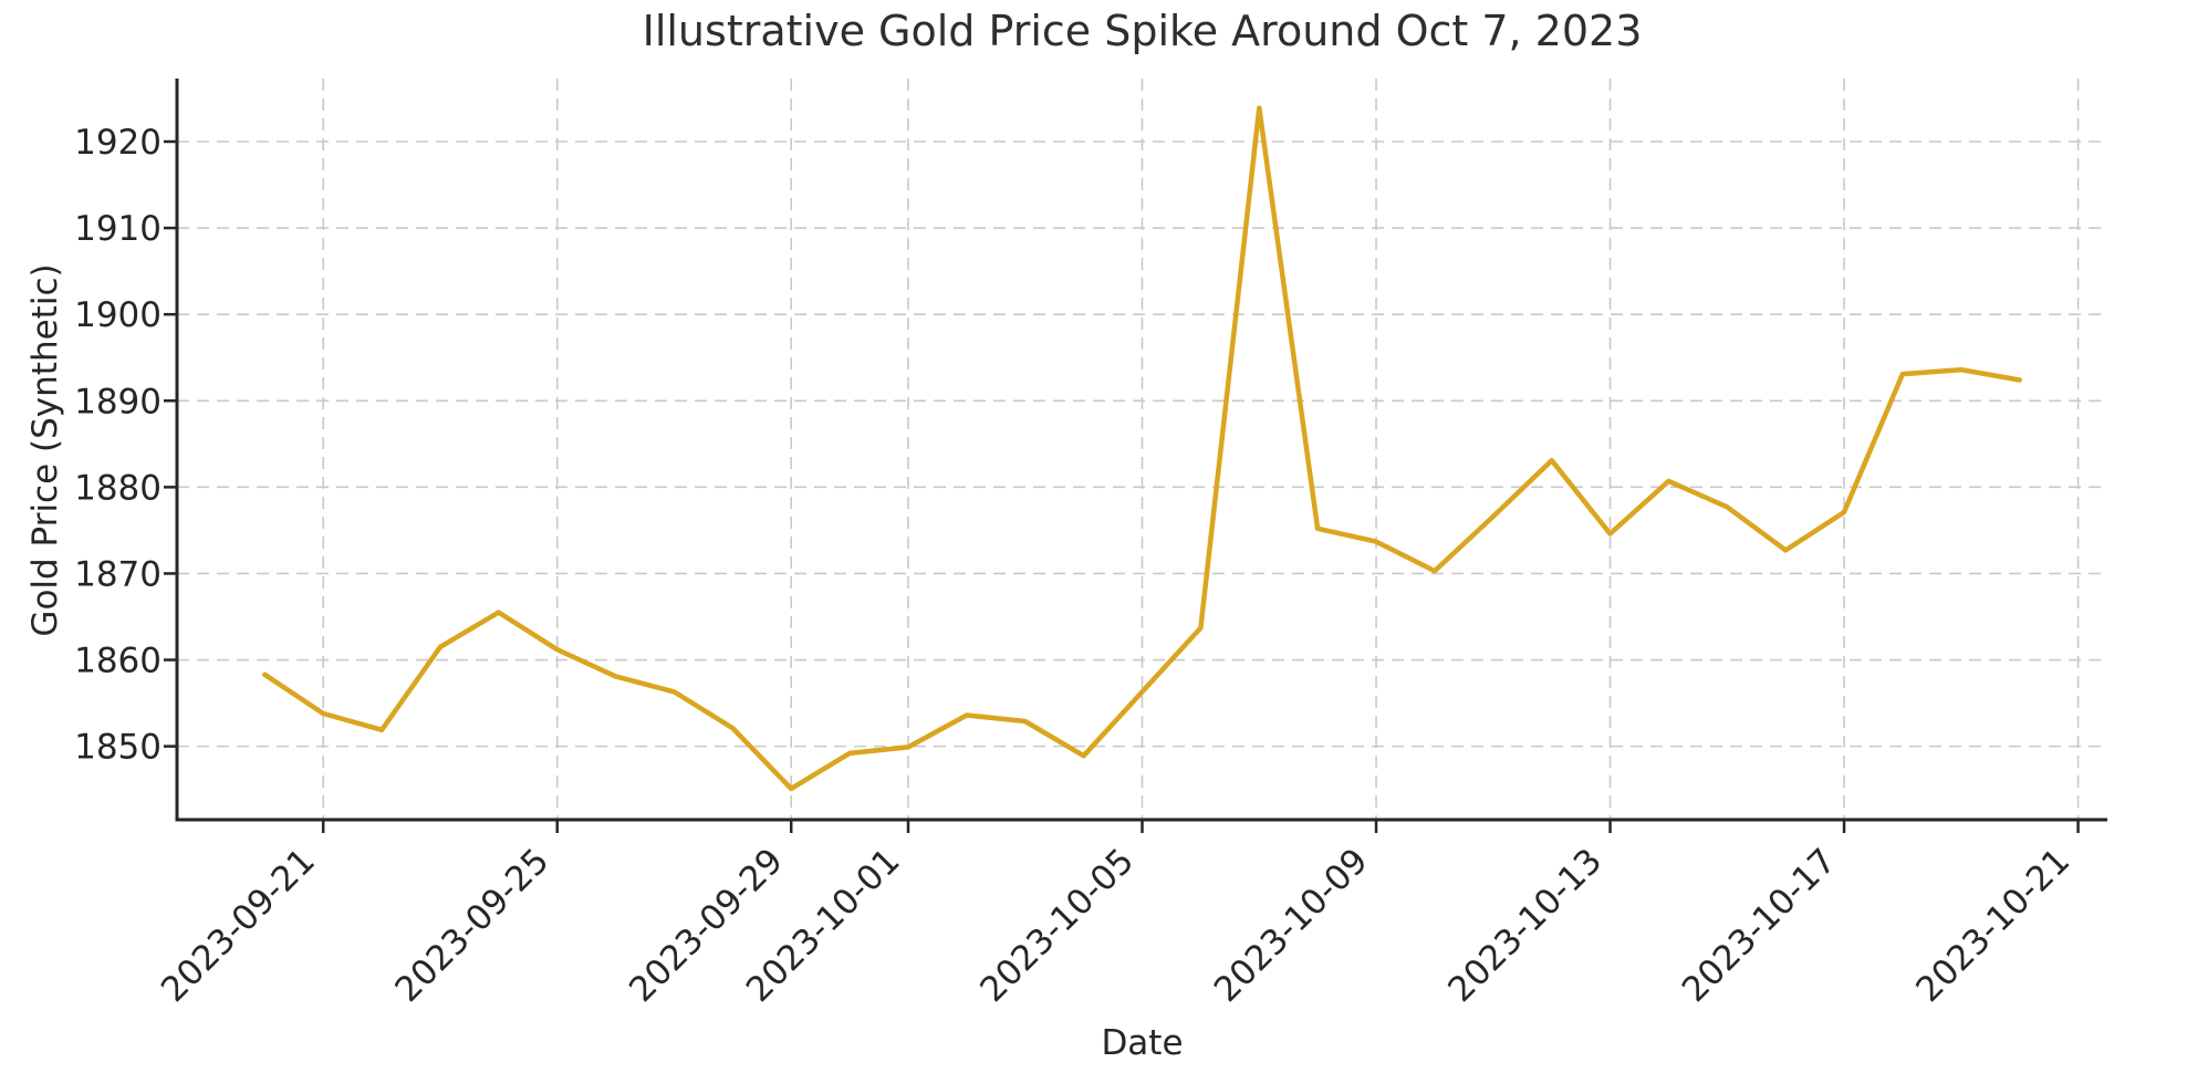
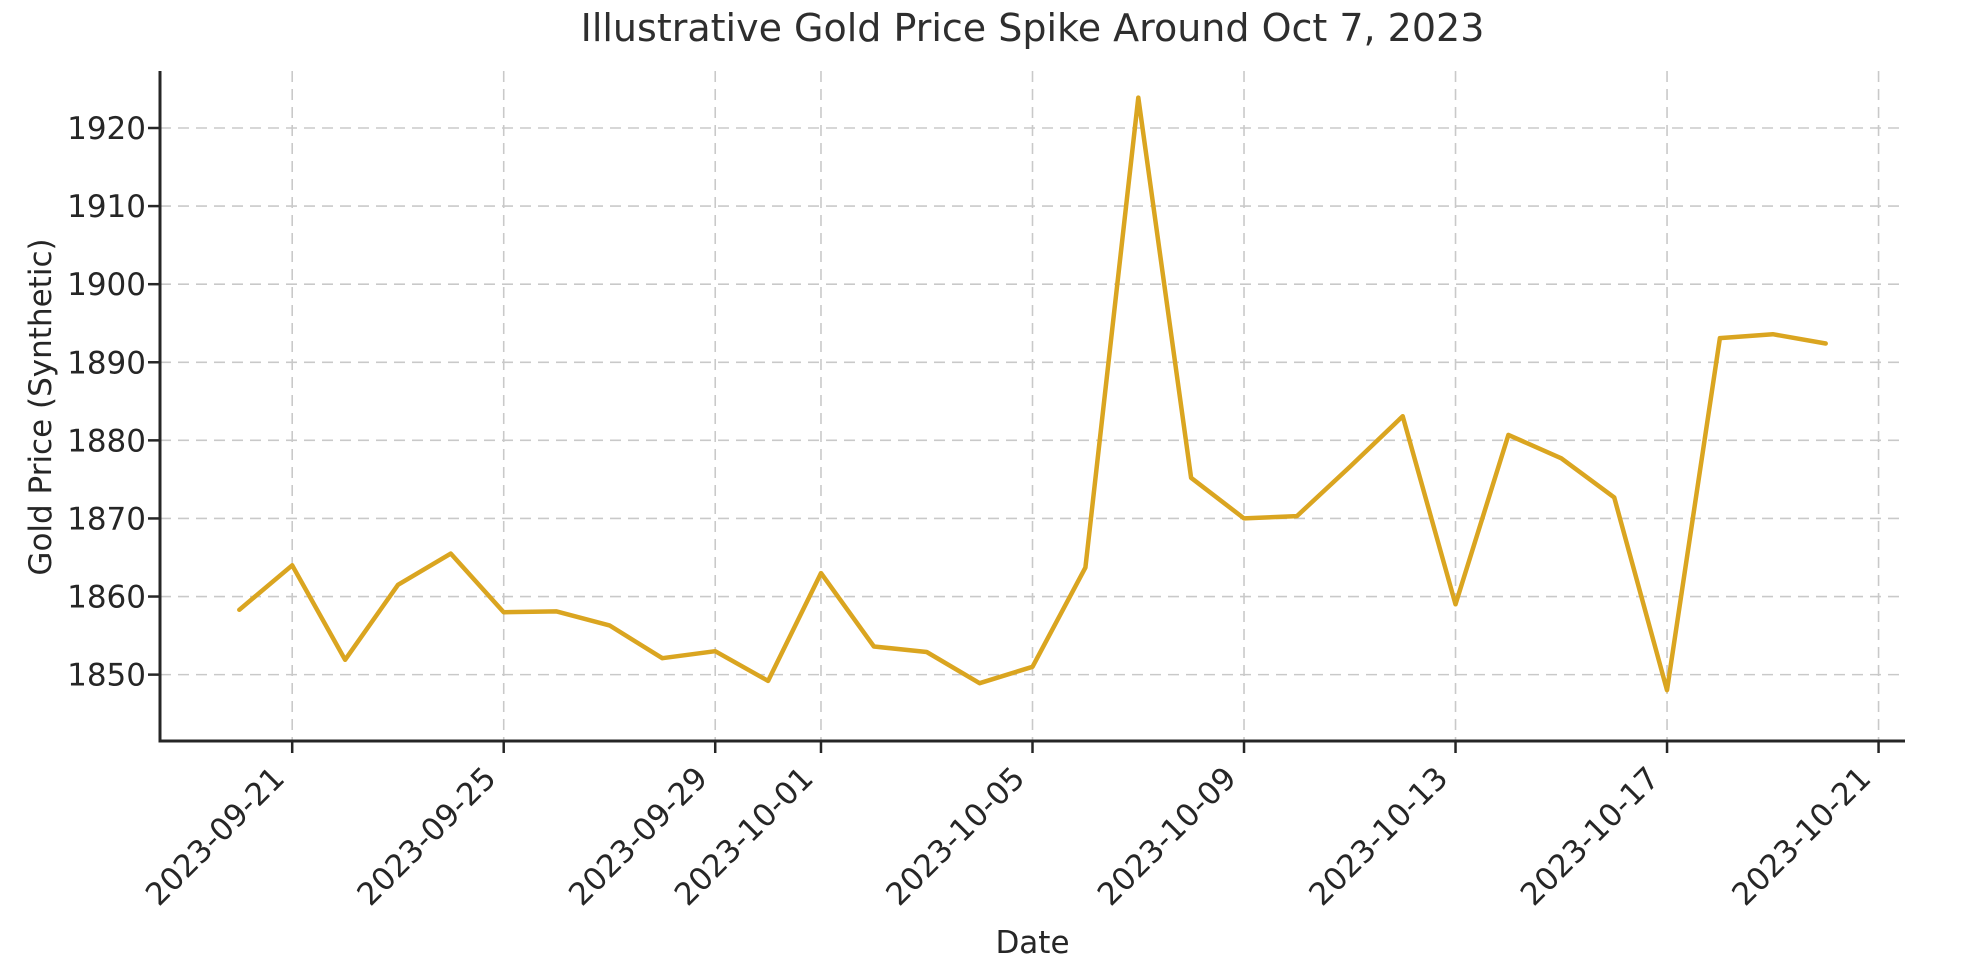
2023-09-21: 1854 -> 1864
2023-09-25: 1861 -> 1858
2023-09-29: 1845 -> 1853
2023-10-01: 1850 -> 1863
2023-10-05: 1856 -> 1851
2023-10-09: 1874 -> 1870
2023-10-13: 1875 -> 1859
2023-10-17: 1877 -> 1848
